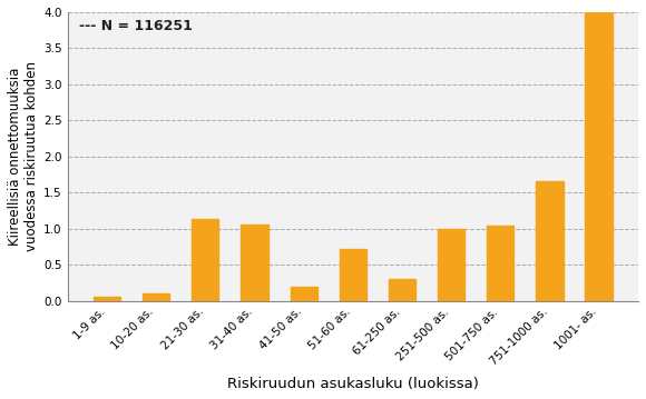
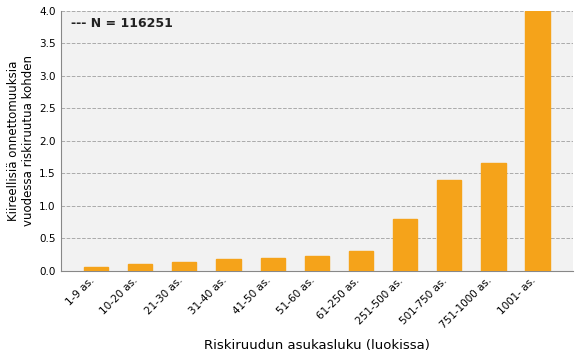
21-30 as.: 1.14 -> 0.13
31-40 as.: 1.06 -> 0.18
51-60 as.: 0.72 -> 0.22
251-500 as.: 1.00 -> 0.80
501-750 as.: 1.04 -> 1.40
